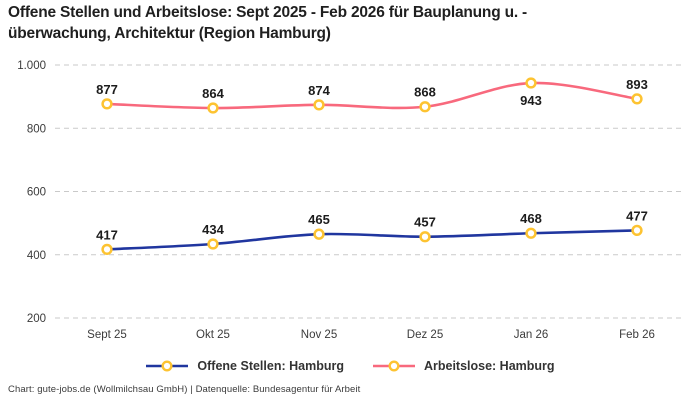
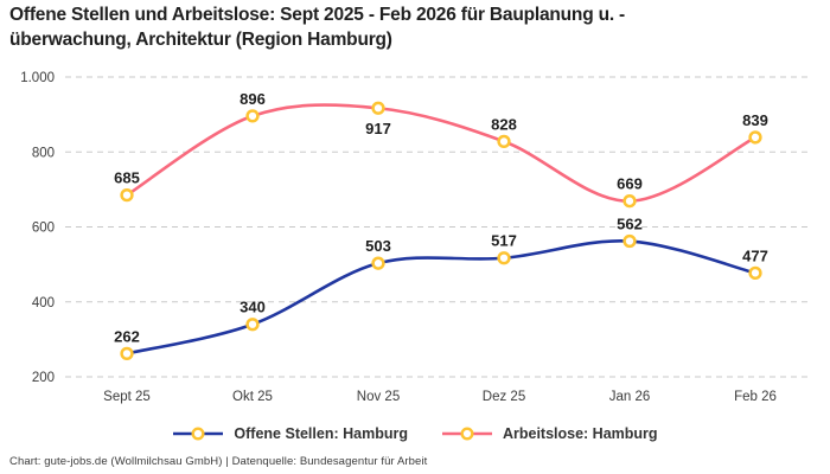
Offene Stellen: Hamburg/Sept 25: 417 -> 262
Arbeitslose: Hamburg/Sept 25: 877 -> 685
Offene Stellen: Hamburg/Okt 25: 434 -> 340
Arbeitslose: Hamburg/Okt 25: 864 -> 896
Offene Stellen: Hamburg/Nov 25: 465 -> 503
Arbeitslose: Hamburg/Nov 25: 874 -> 917
Offene Stellen: Hamburg/Dez 25: 457 -> 517
Arbeitslose: Hamburg/Dez 25: 868 -> 828
Offene Stellen: Hamburg/Jan 26: 468 -> 562
Arbeitslose: Hamburg/Jan 26: 943 -> 669
Arbeitslose: Hamburg/Feb 26: 893 -> 839
